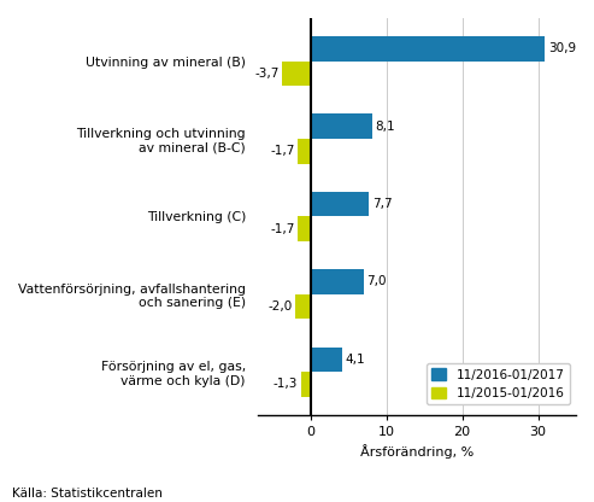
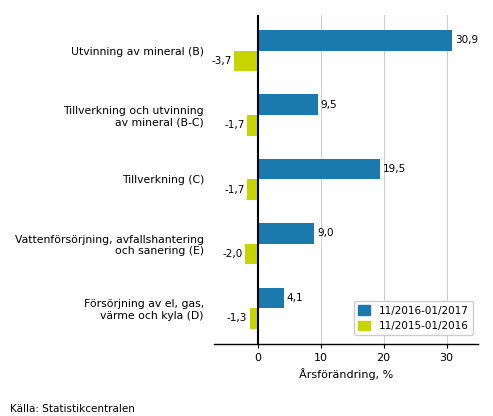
11/2016-01/2017/Tillverkning och utvinning av mineral (B-C): 8,1 -> 9,5
11/2016-01/2017/Tillverkning (C): 7,7 -> 19,5
11/2016-01/2017/Vattenförsörjning, avfallshantering och sanering (E): 7,0 -> 9,0
